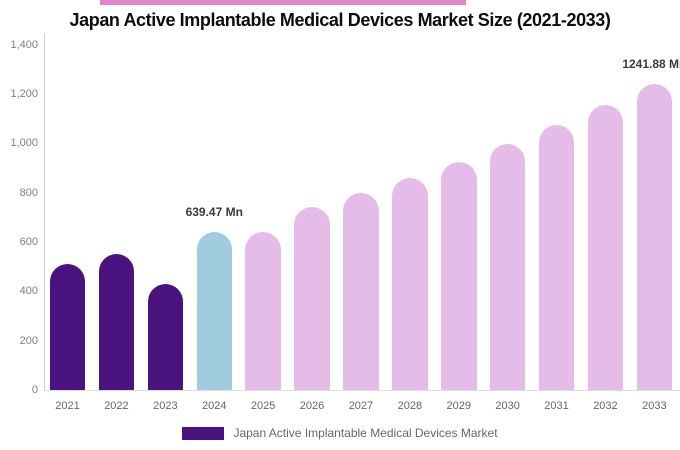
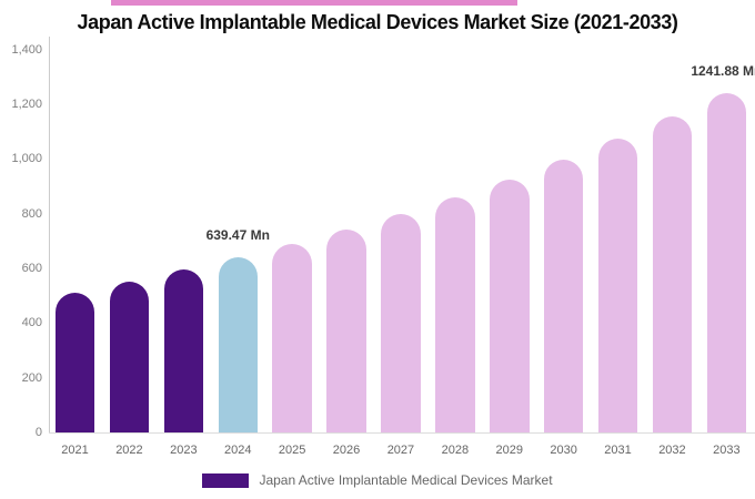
2023: 430 -> 590
2025: 640 -> 690
